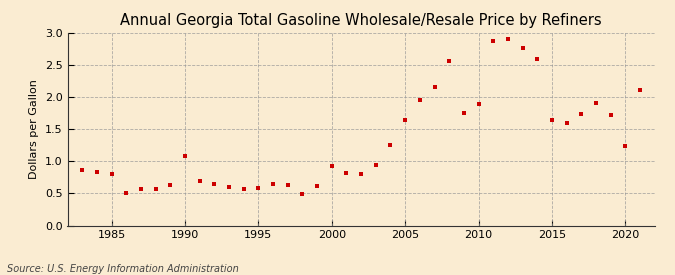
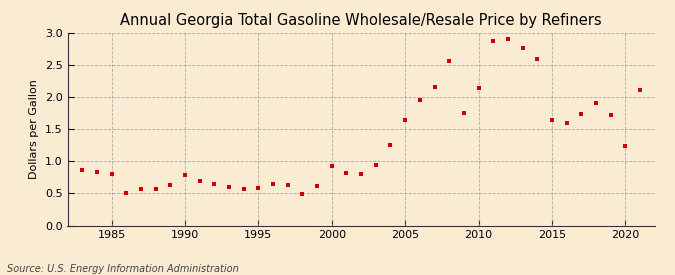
1990: 1.08 -> 0.78
2010: 1.90 -> 2.15
